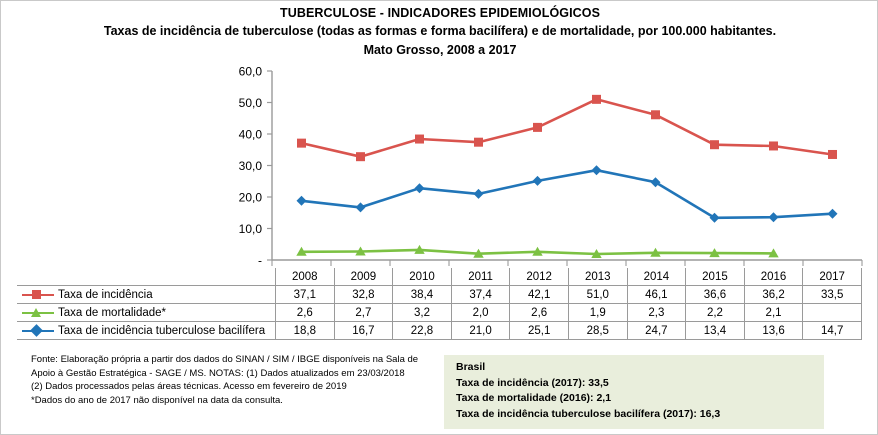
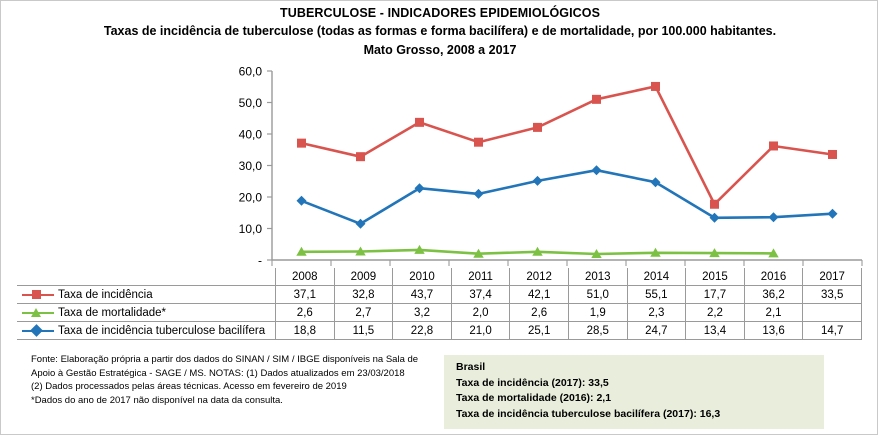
Taxa de incidência tuberculose bacilífera/2009: 16,7 -> 11,5
Taxa de incidência/2010: 38,4 -> 43,7
Taxa de incidência/2014: 46,1 -> 55,1
Taxa de incidência/2015: 36,6 -> 17,7
